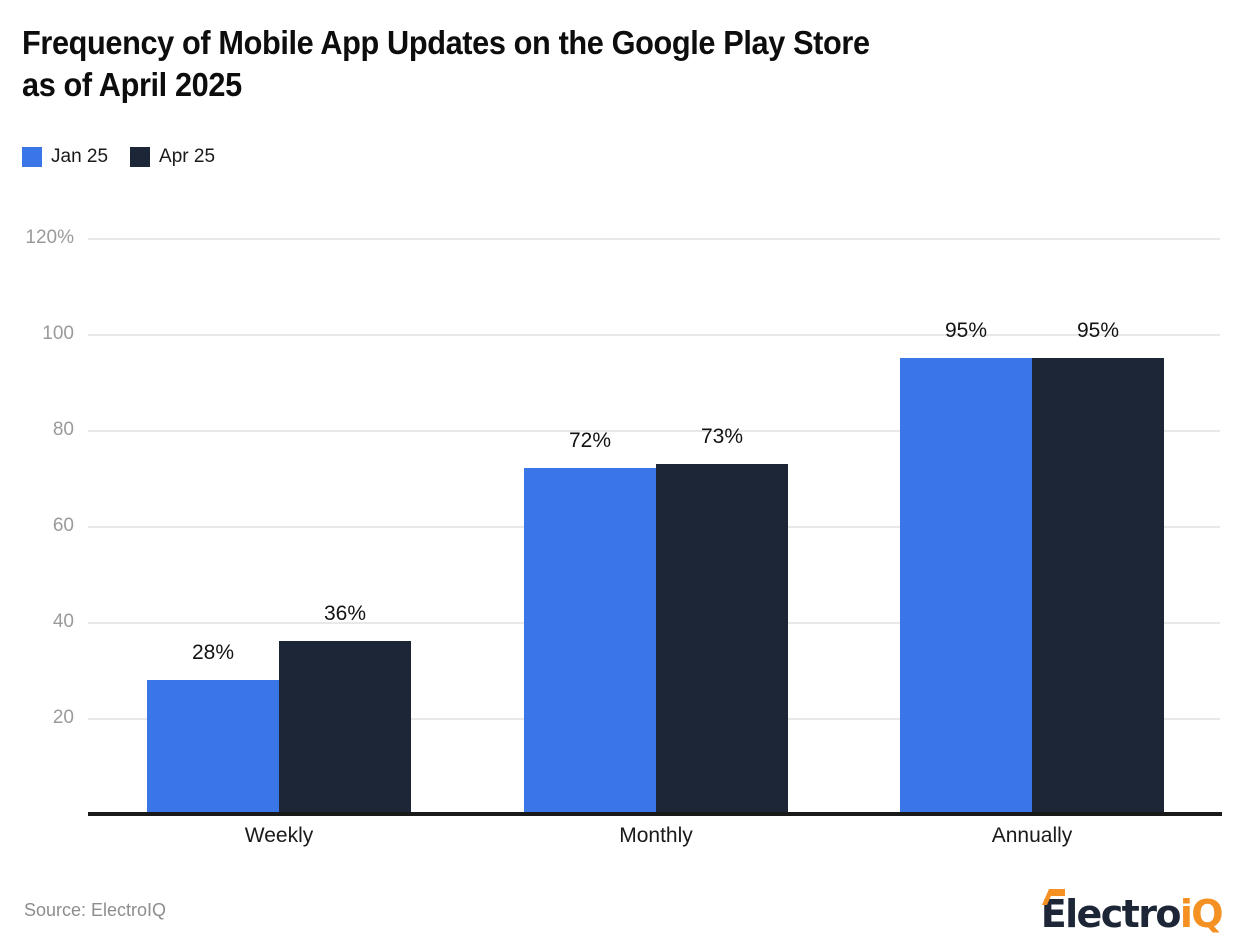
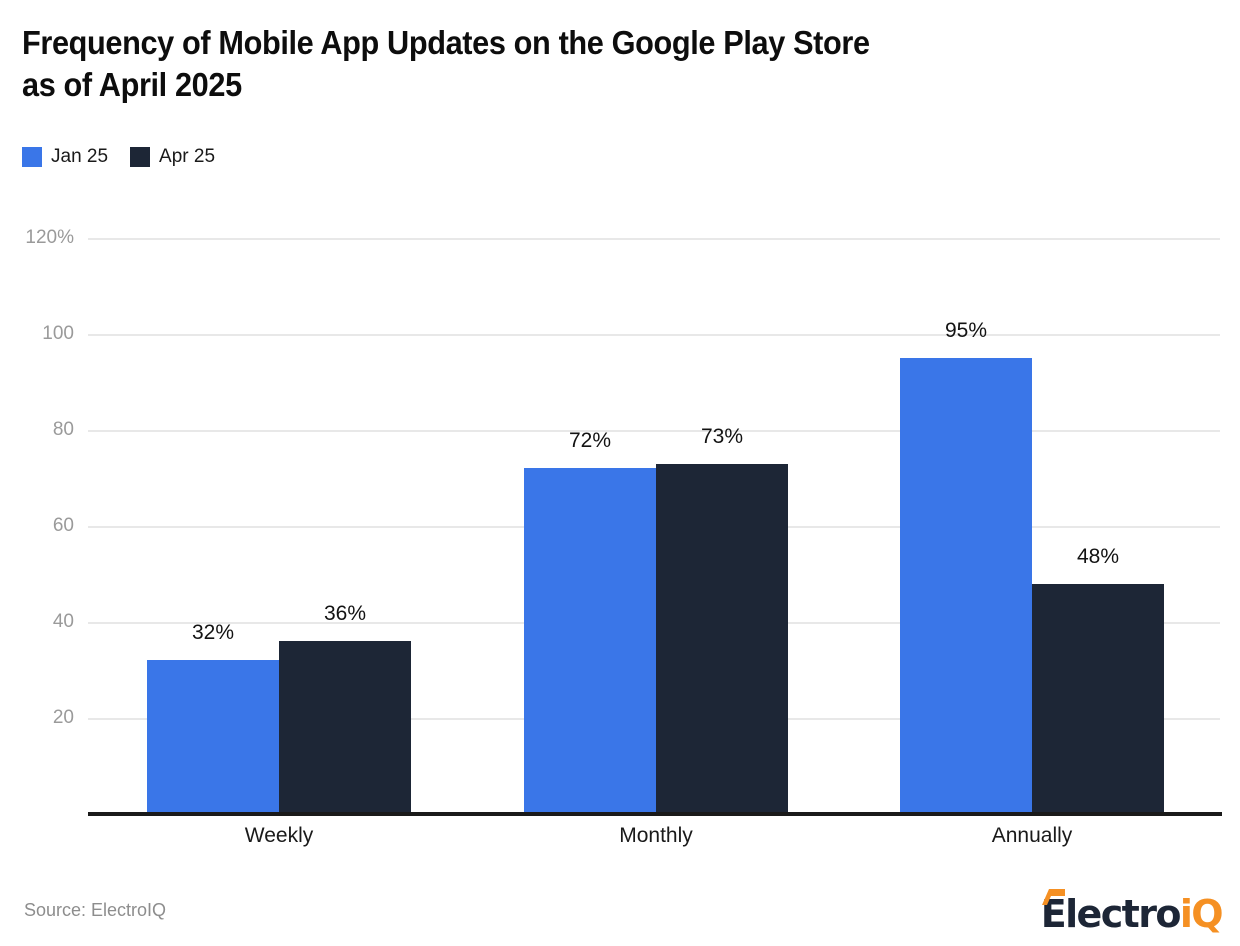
Jan 25/Weekly: 28% -> 32%
Apr 25/Annually: 95% -> 48%
